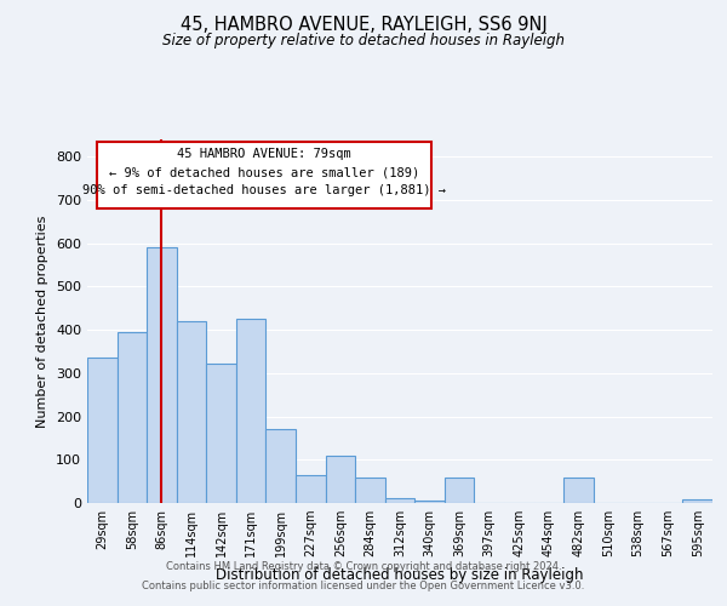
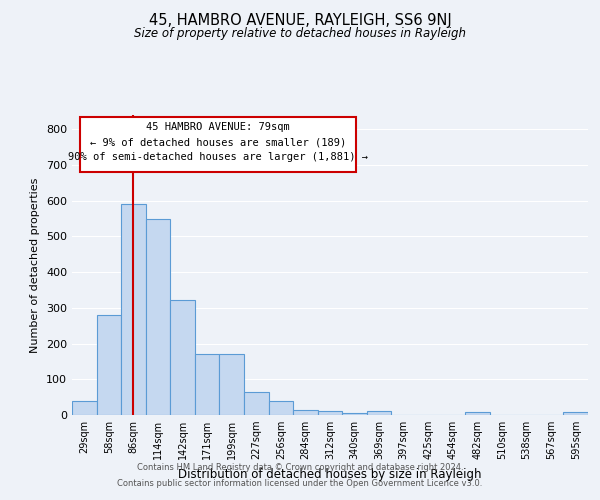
29sqm: 335 -> 38
58sqm: 395 -> 280
114sqm: 420 -> 548
171sqm: 425 -> 170
256sqm: 110 -> 38
284sqm: 60 -> 15
369sqm: 60 -> 10
482sqm: 60 -> 8
